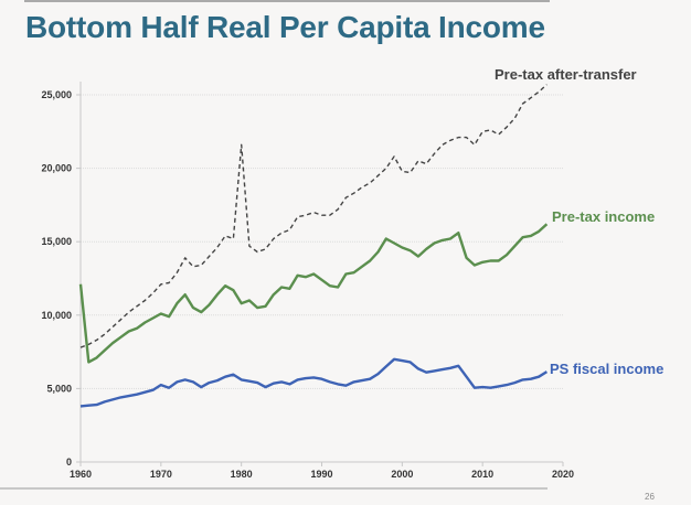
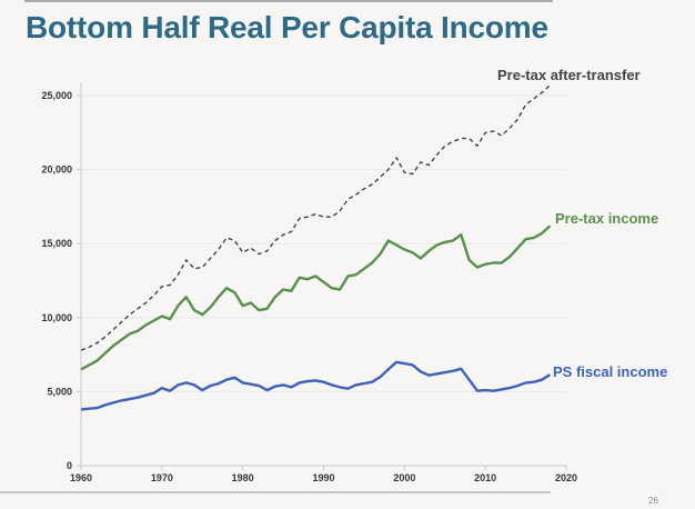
Pre-tax income/1960: 12100 -> 6500
Pre-tax after-transfer/1980: 21600 -> 14400
